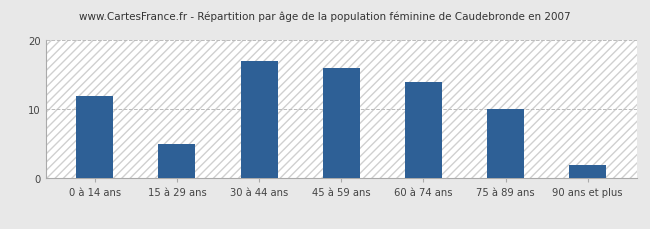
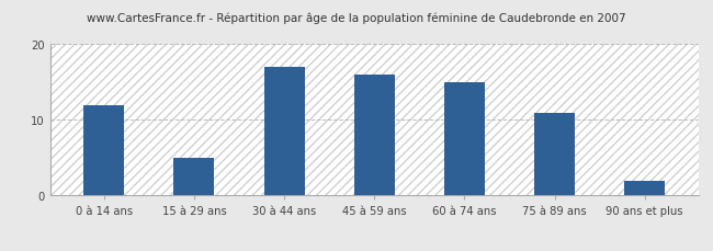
60 à 74 ans: 14 -> 15
75 à 89 ans: 10 -> 11
